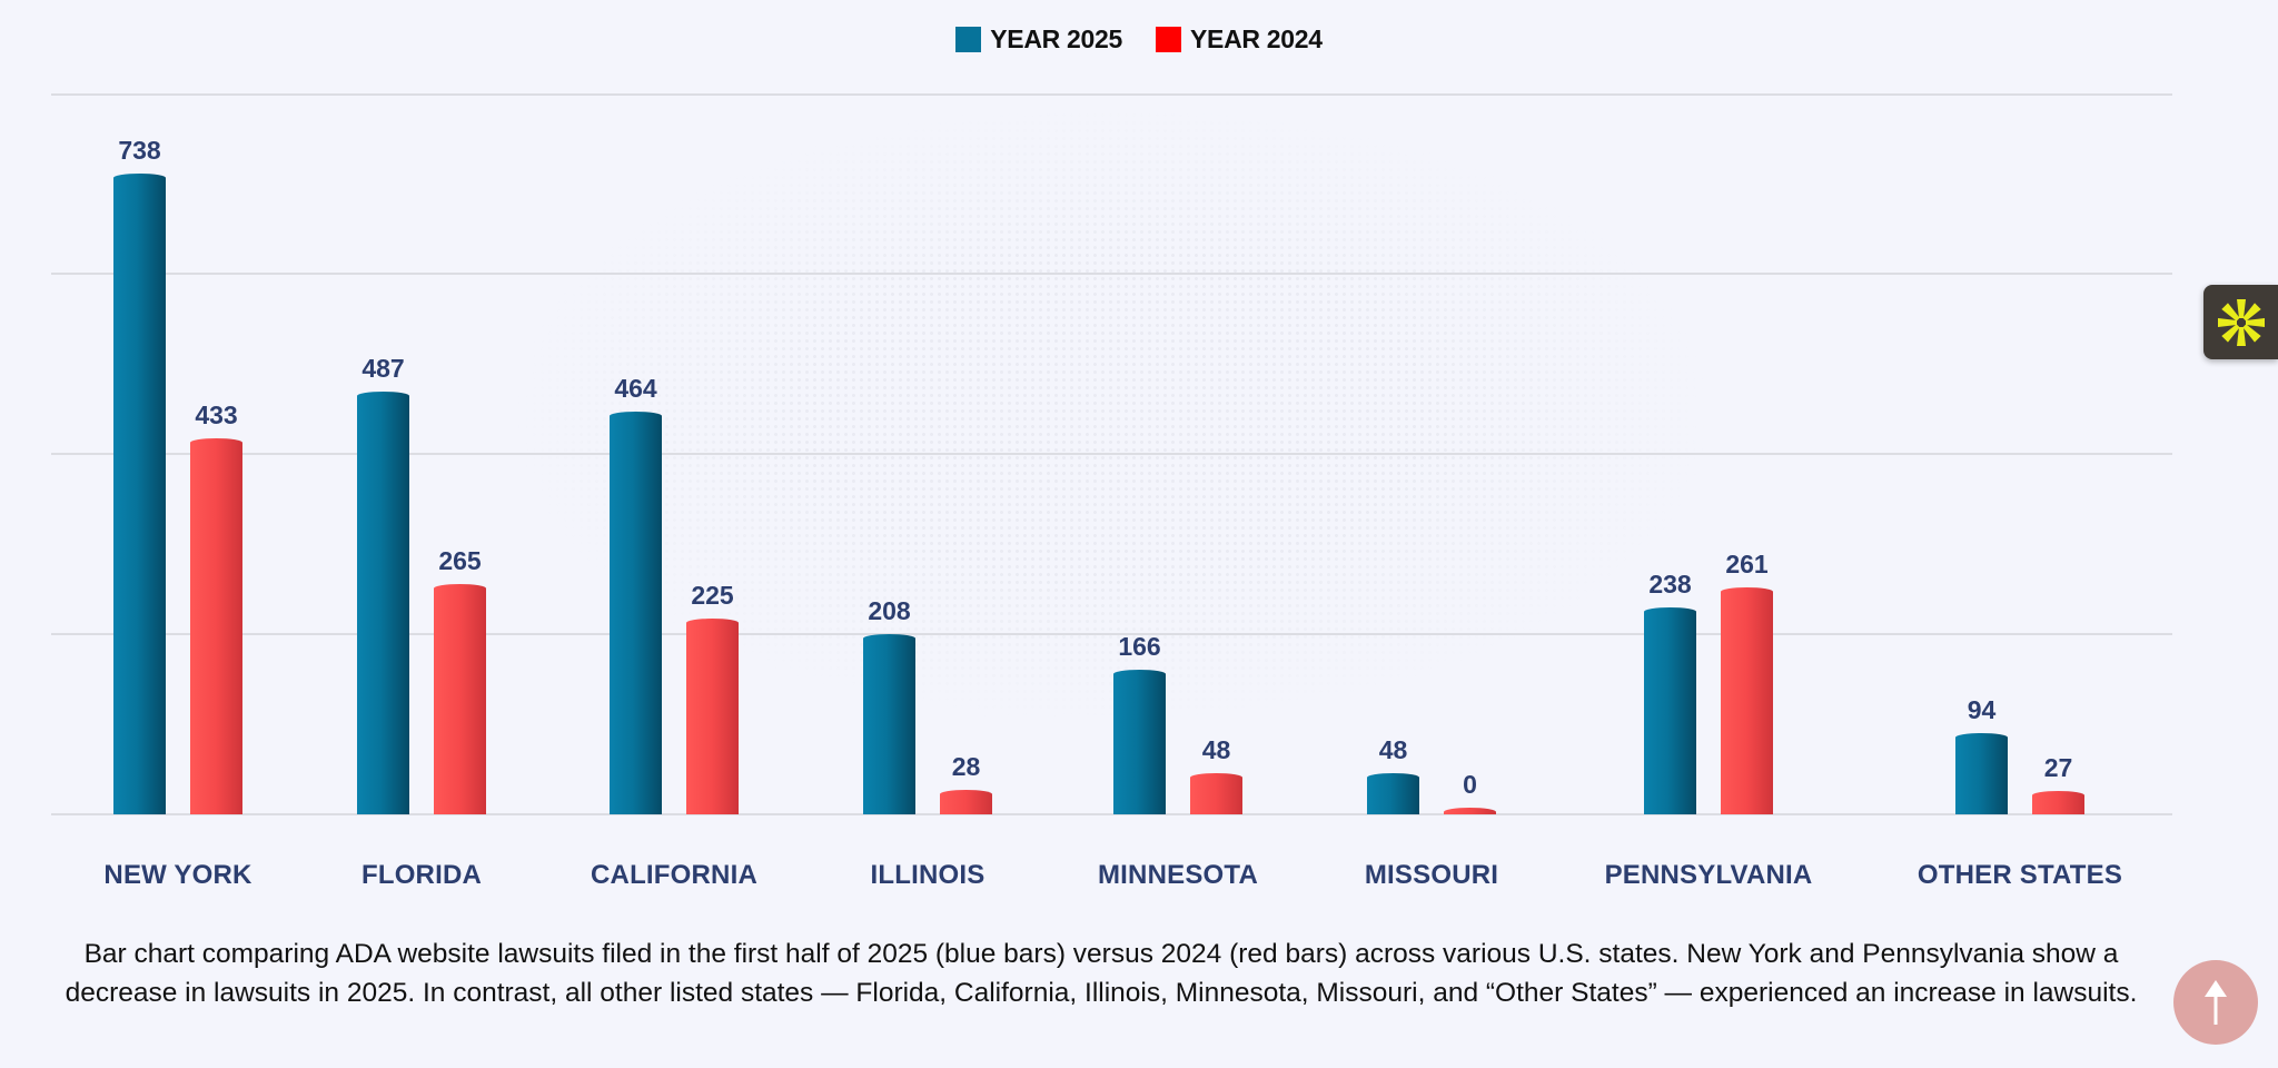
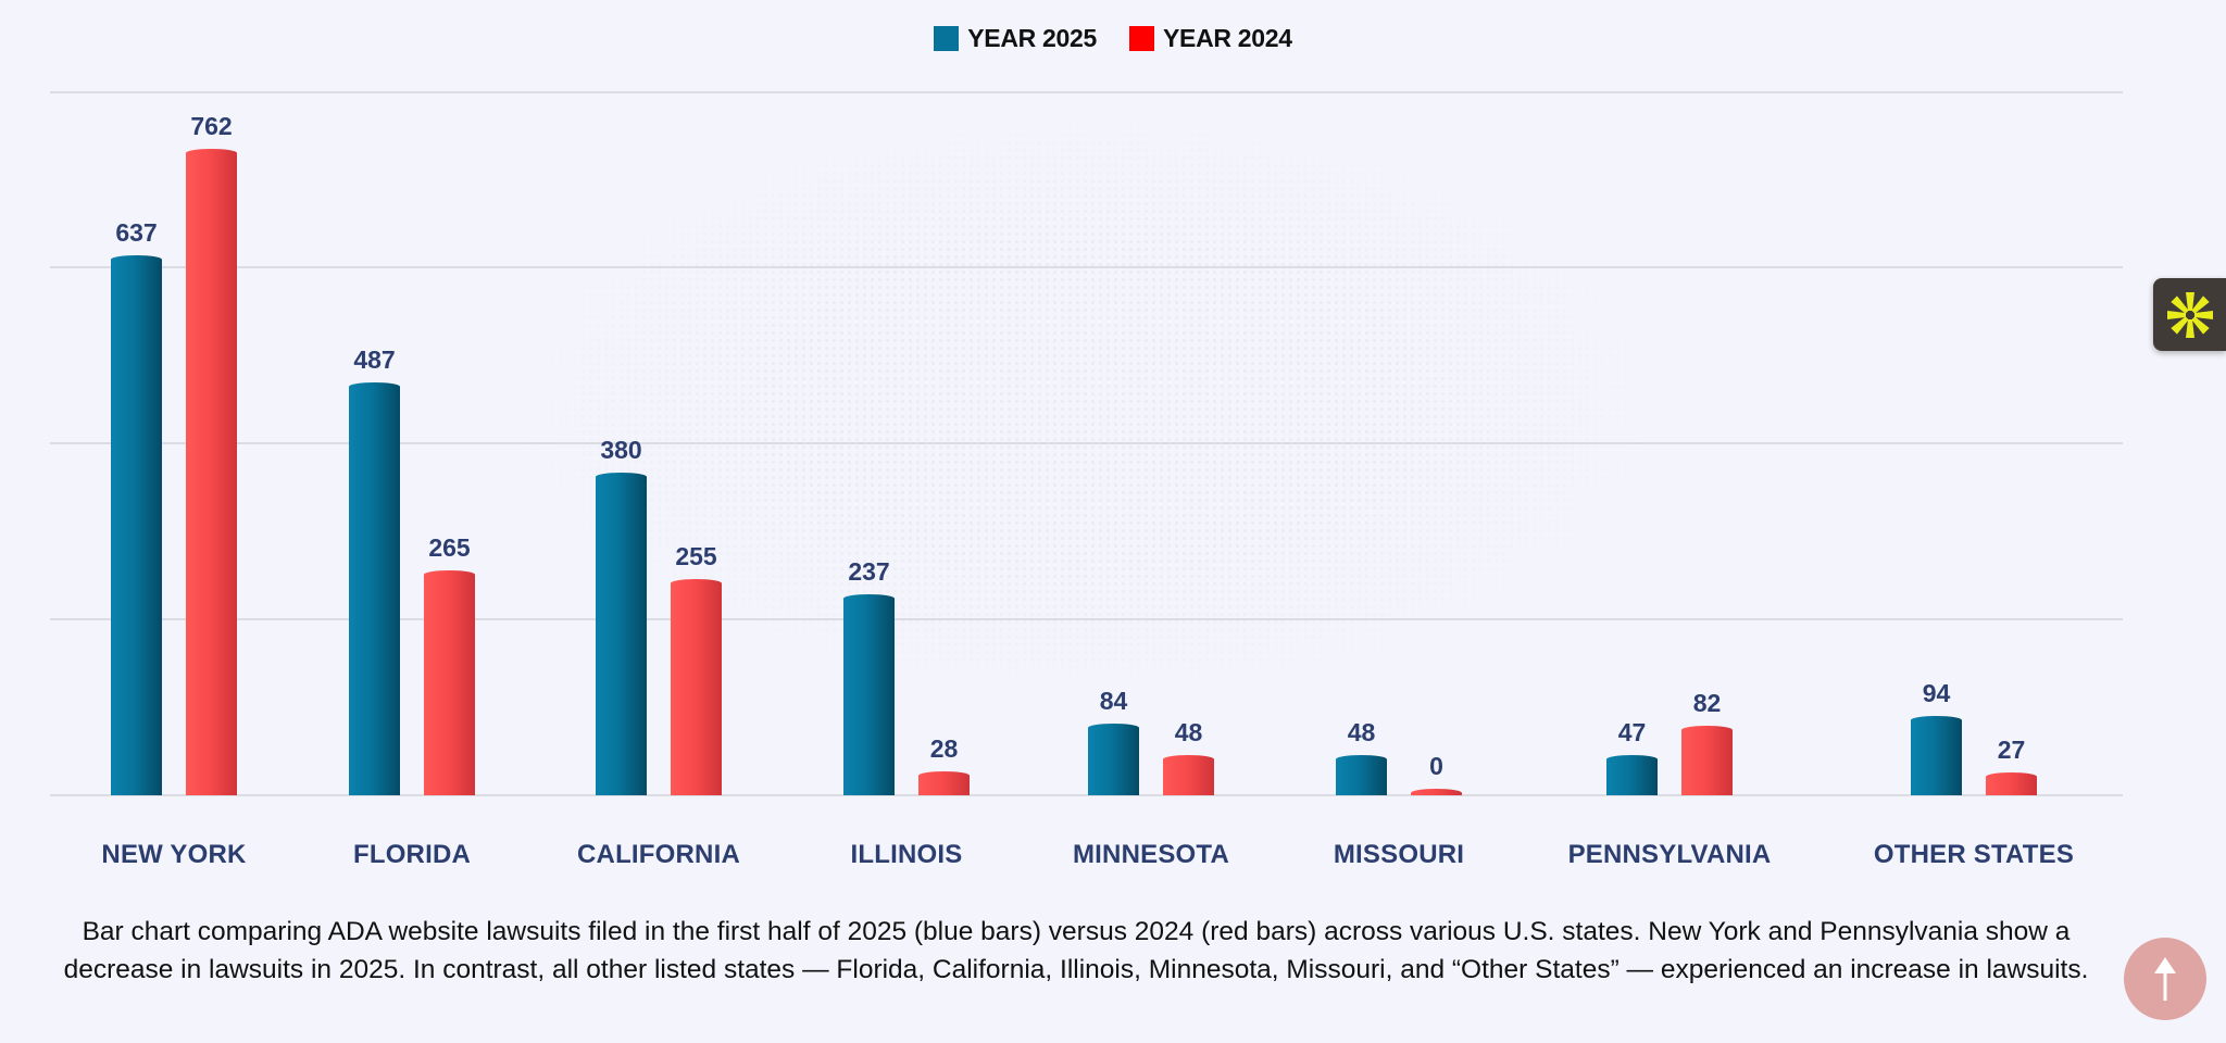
YEAR 2025/NEW YORK: 738 -> 637
YEAR 2024/NEW YORK: 433 -> 762
YEAR 2025/CALIFORNIA: 464 -> 380
YEAR 2024/CALIFORNIA: 225 -> 255
YEAR 2025/ILLINOIS: 208 -> 237
YEAR 2025/MINNESOTA: 166 -> 84
YEAR 2025/PENNSYLVANIA: 238 -> 47
YEAR 2024/PENNSYLVANIA: 261 -> 82
